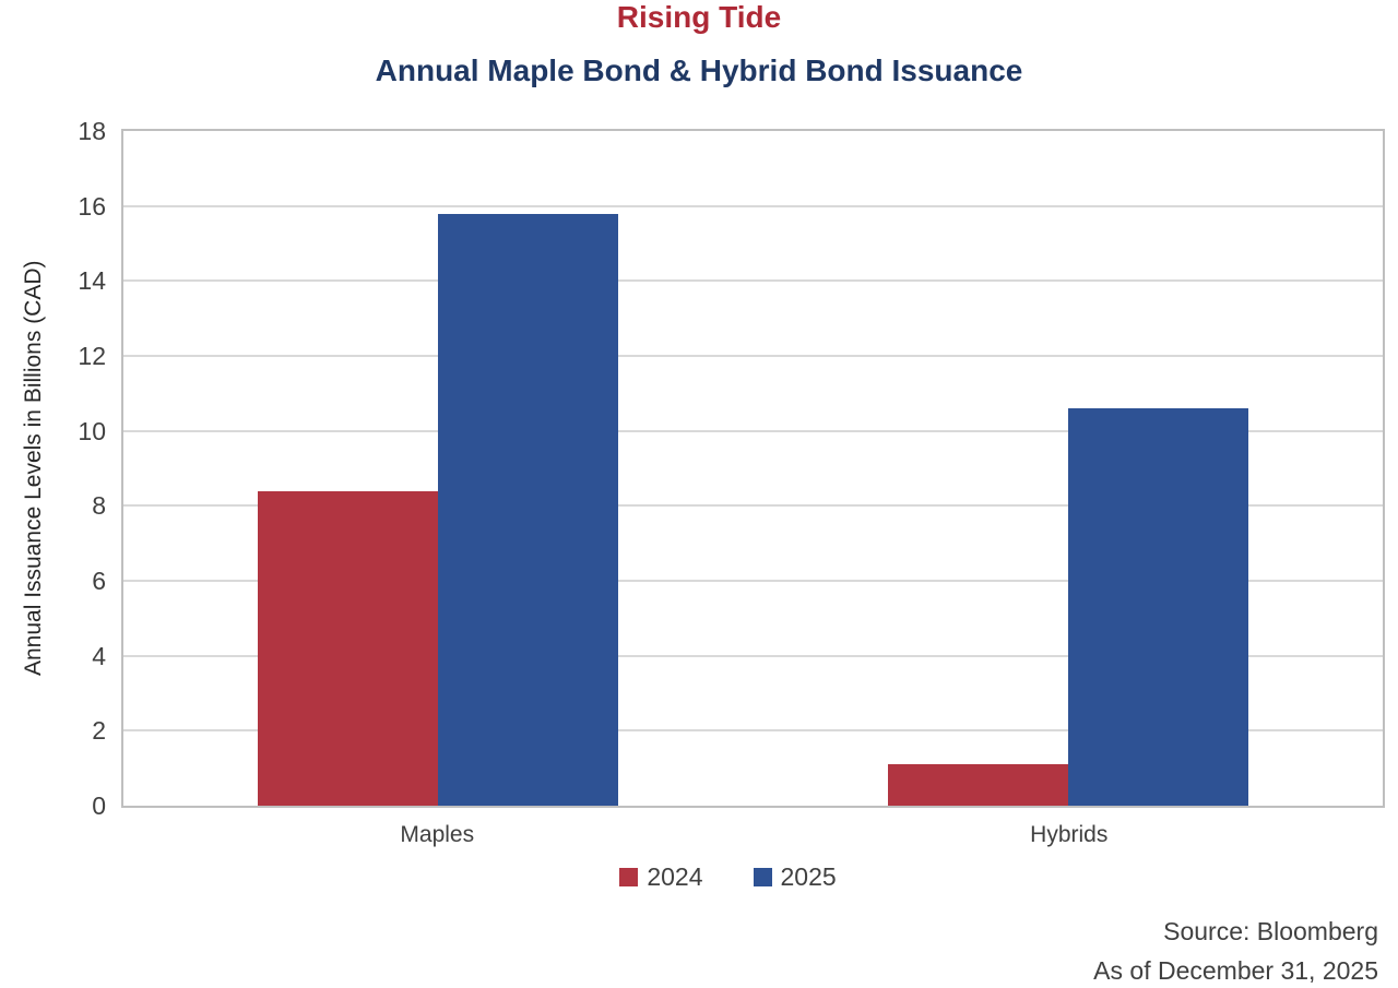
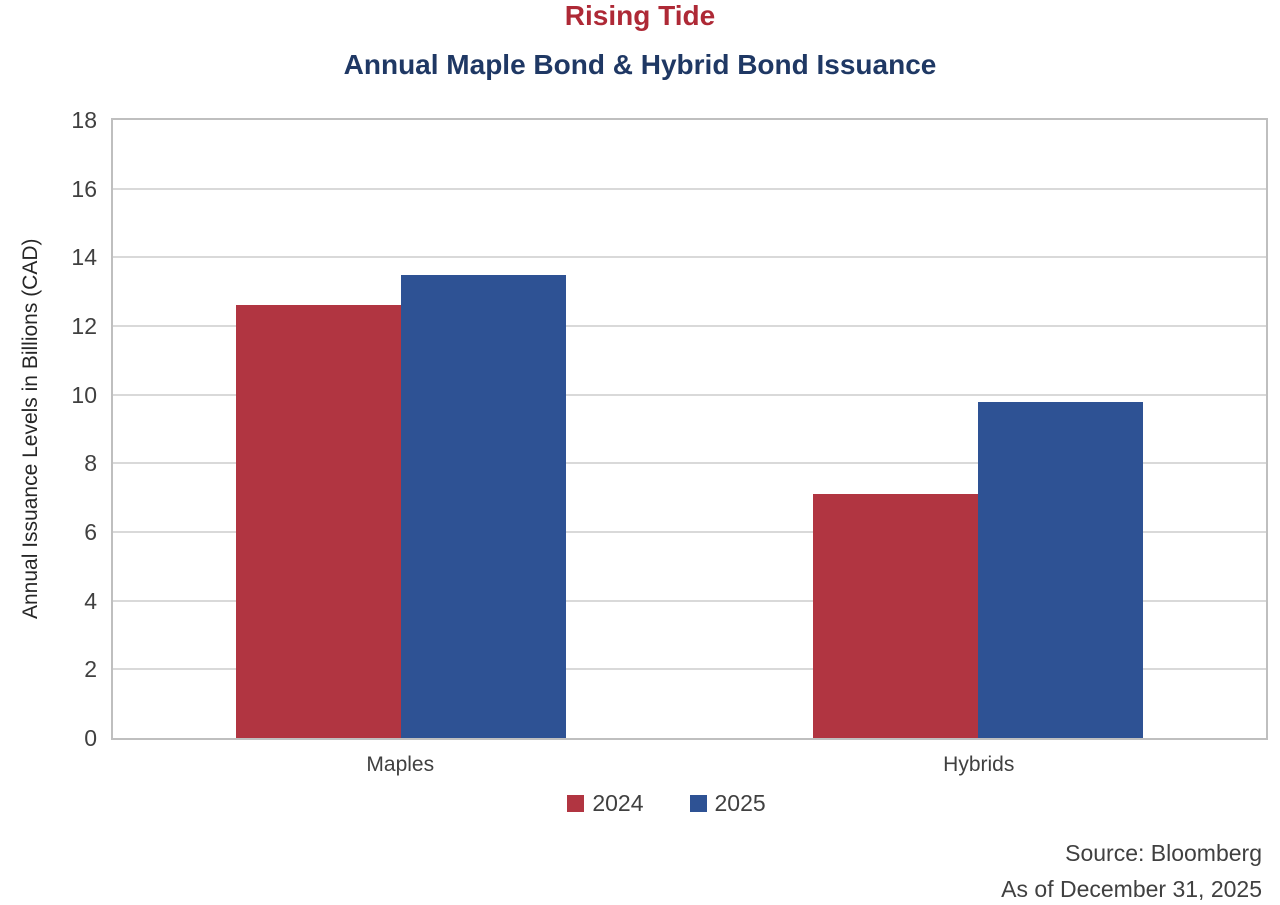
2024/Maples: 8.4 -> 12.6
2025/Maples: 15.8 -> 13.5
2024/Hybrids: 1.1 -> 7.1
2025/Hybrids: 10.6 -> 9.8
